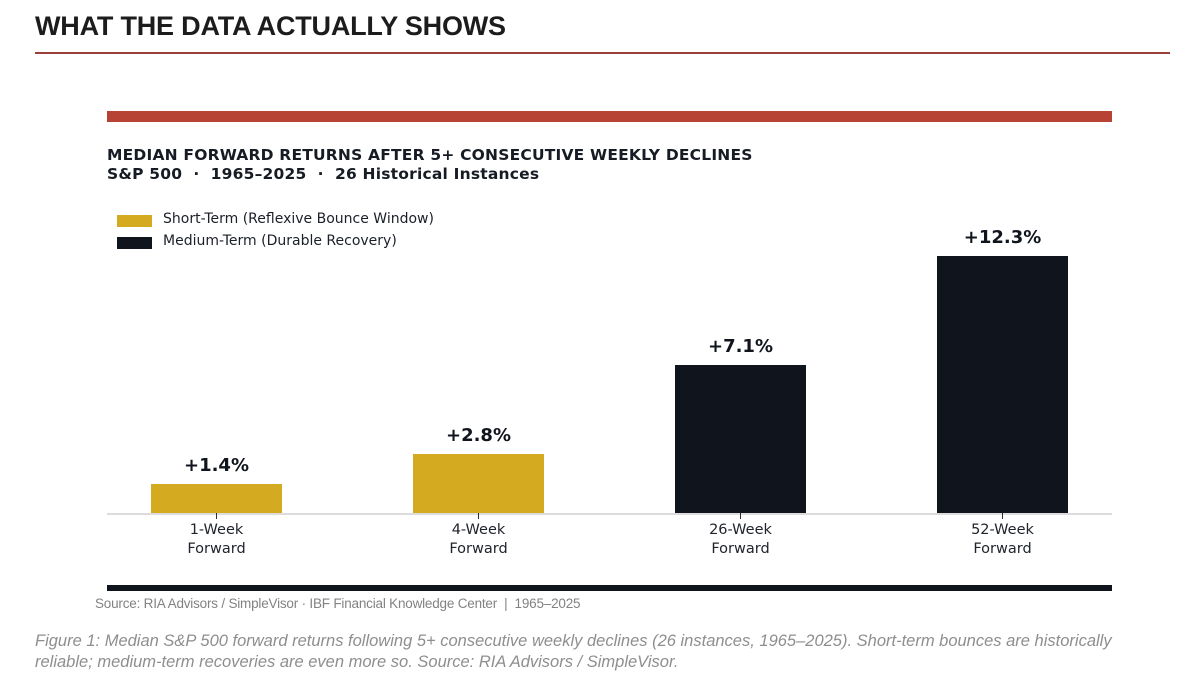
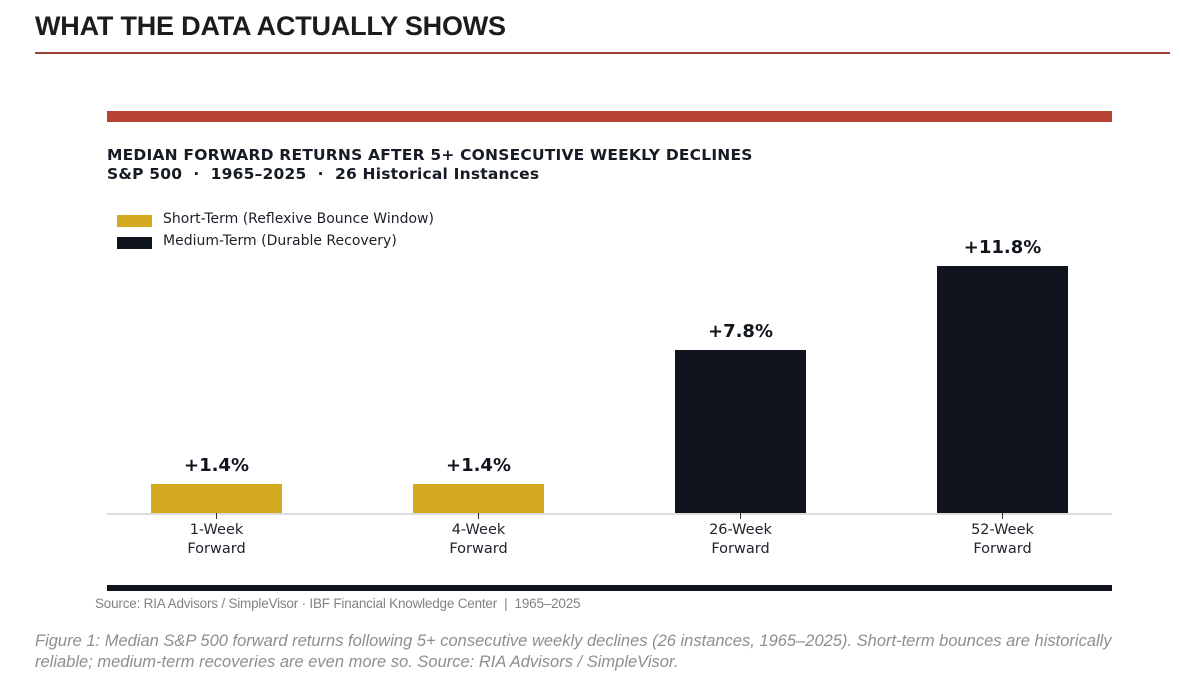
4-Week Forward: +2.8% -> +1.4%
26-Week Forward: +7.1% -> +7.8%
52-Week Forward: +12.3% -> +11.8%
